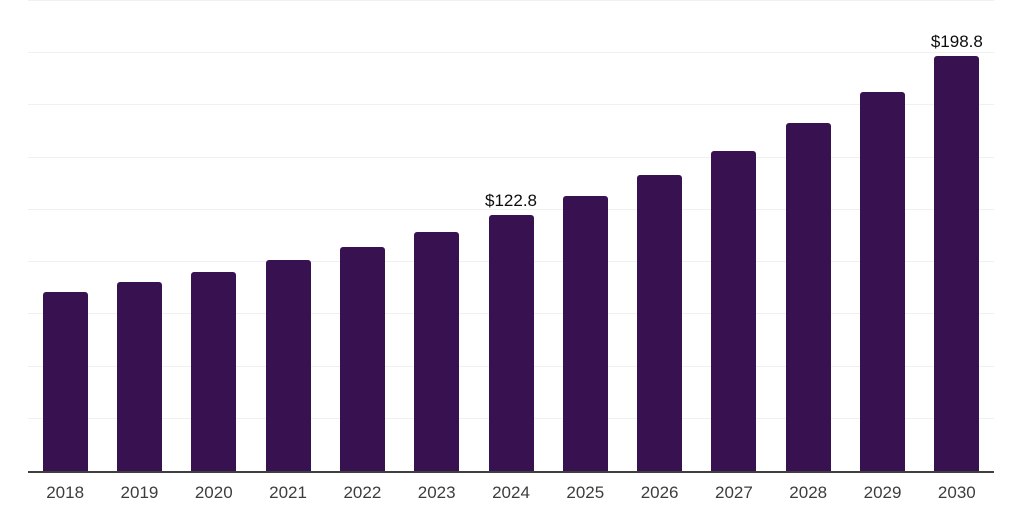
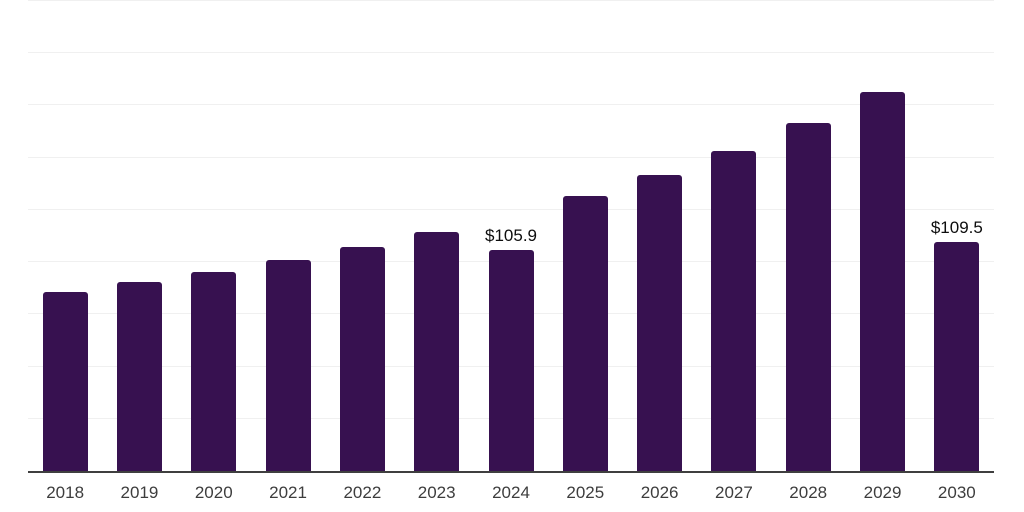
2024: $122.8 -> $105.9
2030: $198.8 -> $109.5
